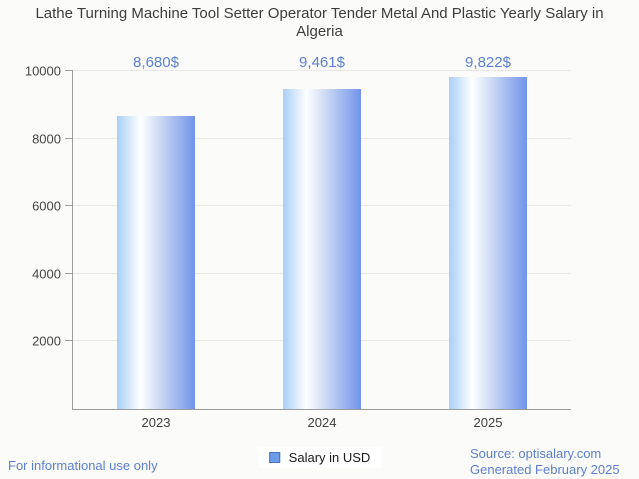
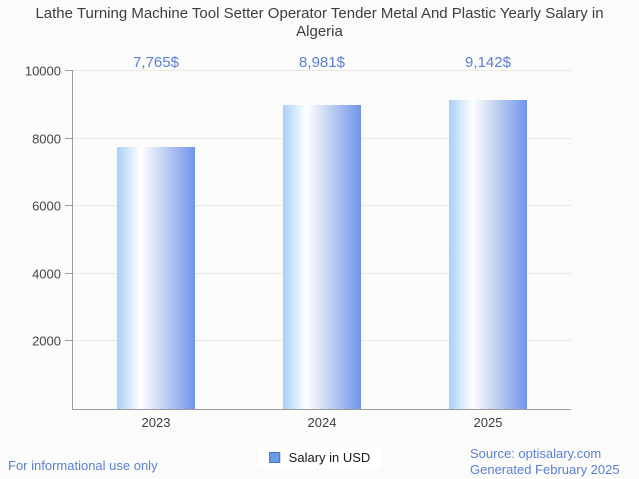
2023: 8,680 -> 7,765
2024: 9,461 -> 8,981
2025: 9,822 -> 9,142
